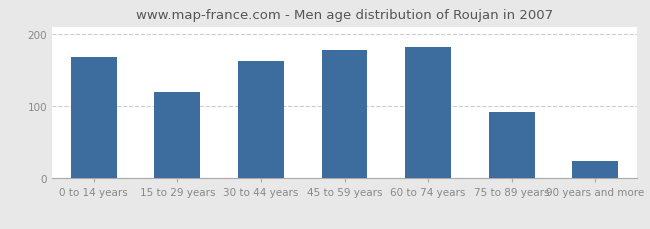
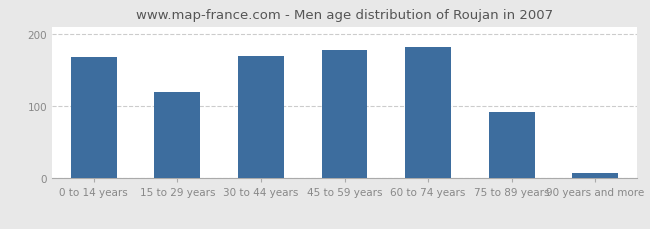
30 to 44 years: 162 -> 170
90 years and more: 24 -> 8
